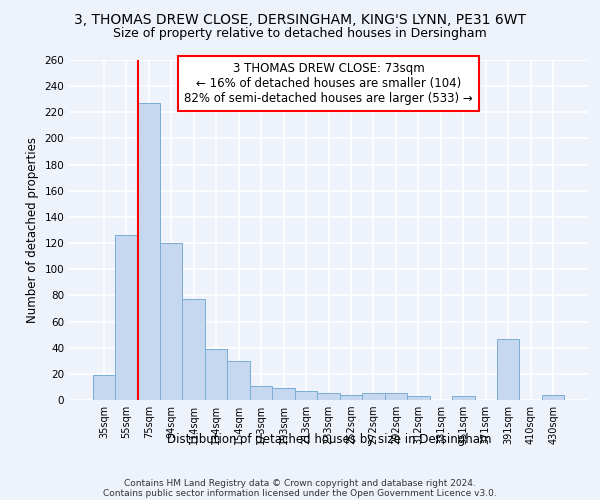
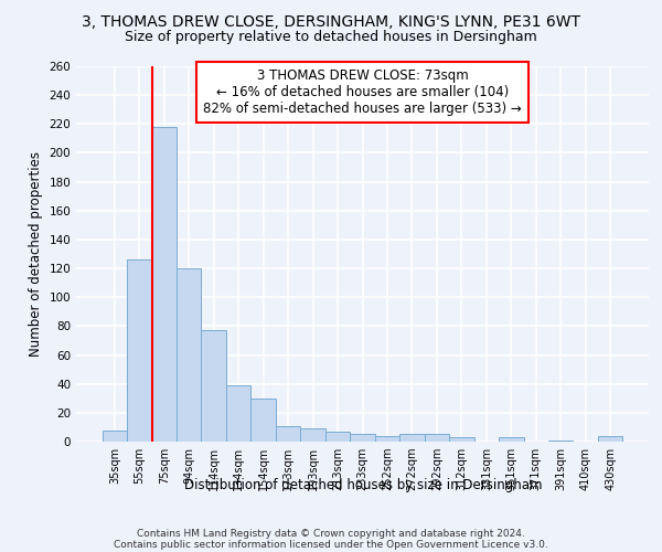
35sqm: 19 -> 8
75sqm: 227 -> 218
391sqm: 47 -> 1
